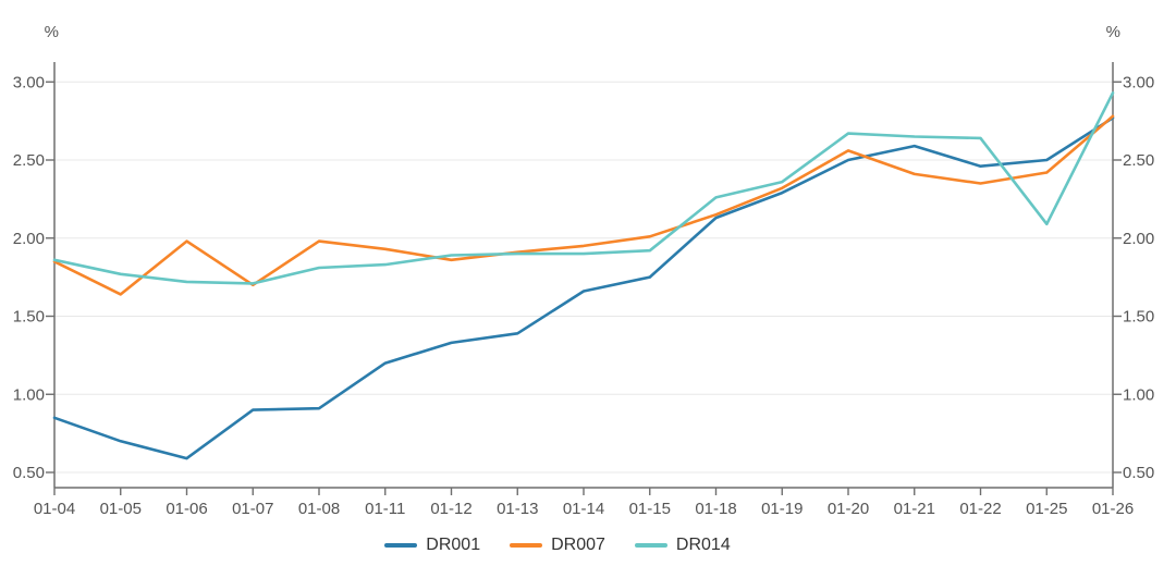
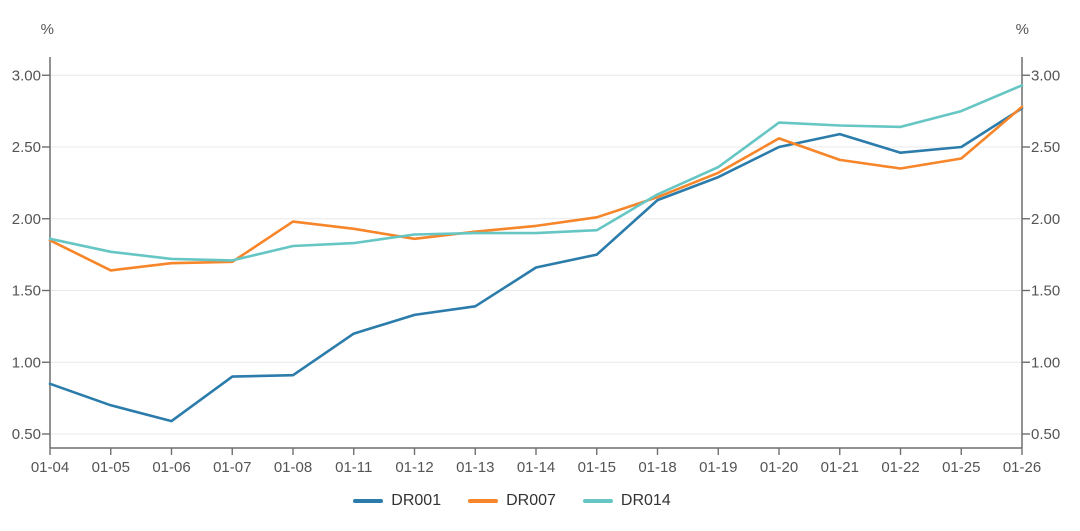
DR007/01-06: 1.98 -> 1.69
DR014/01-18: 2.26 -> 2.17
DR014/01-25: 2.09 -> 2.75
